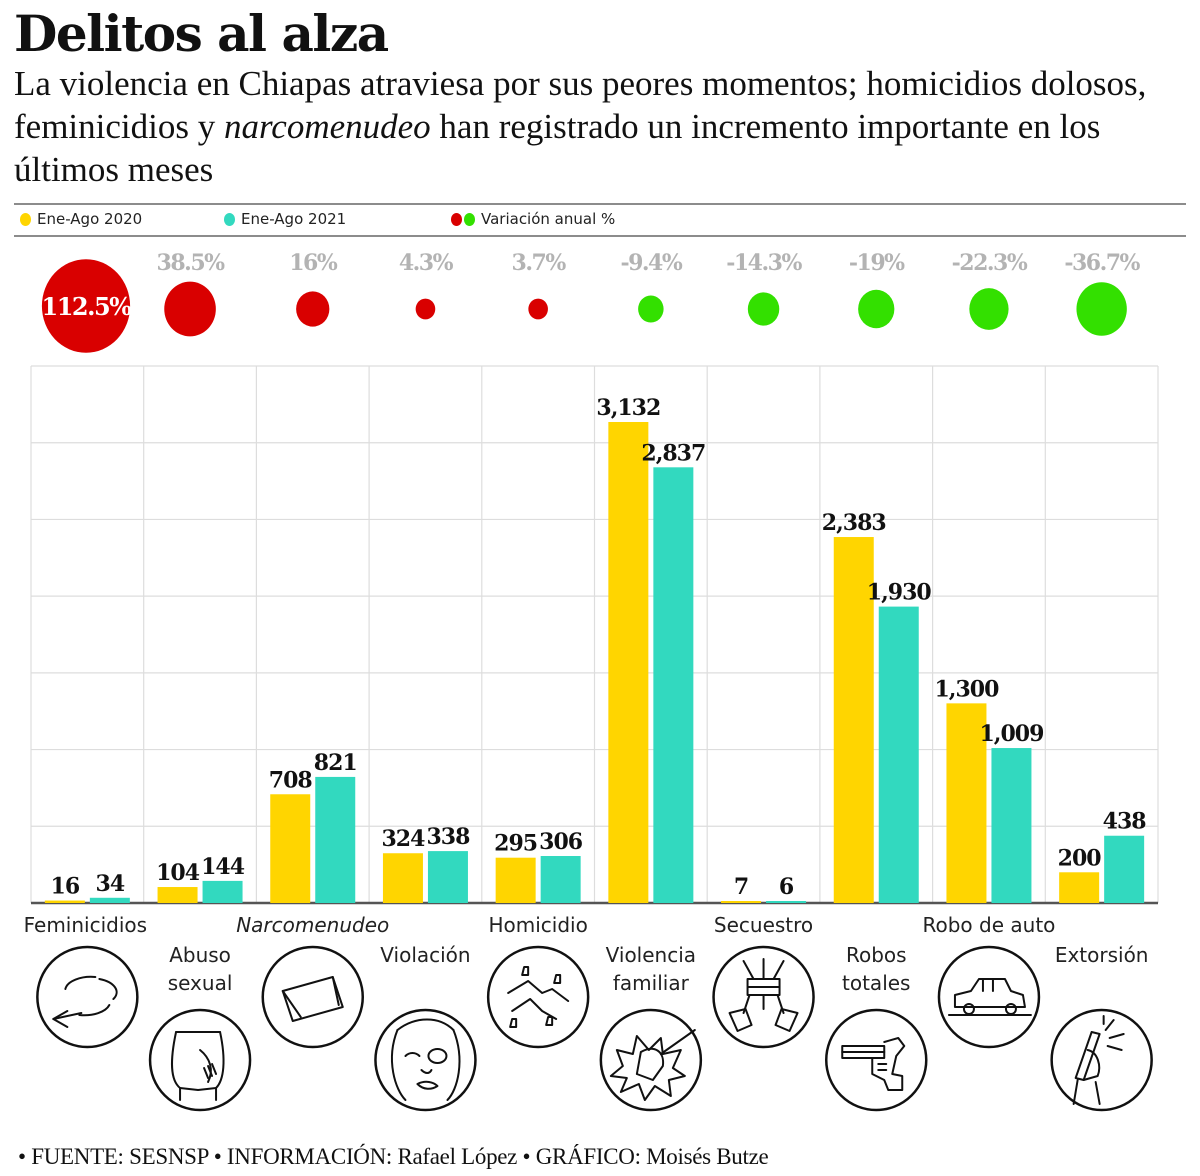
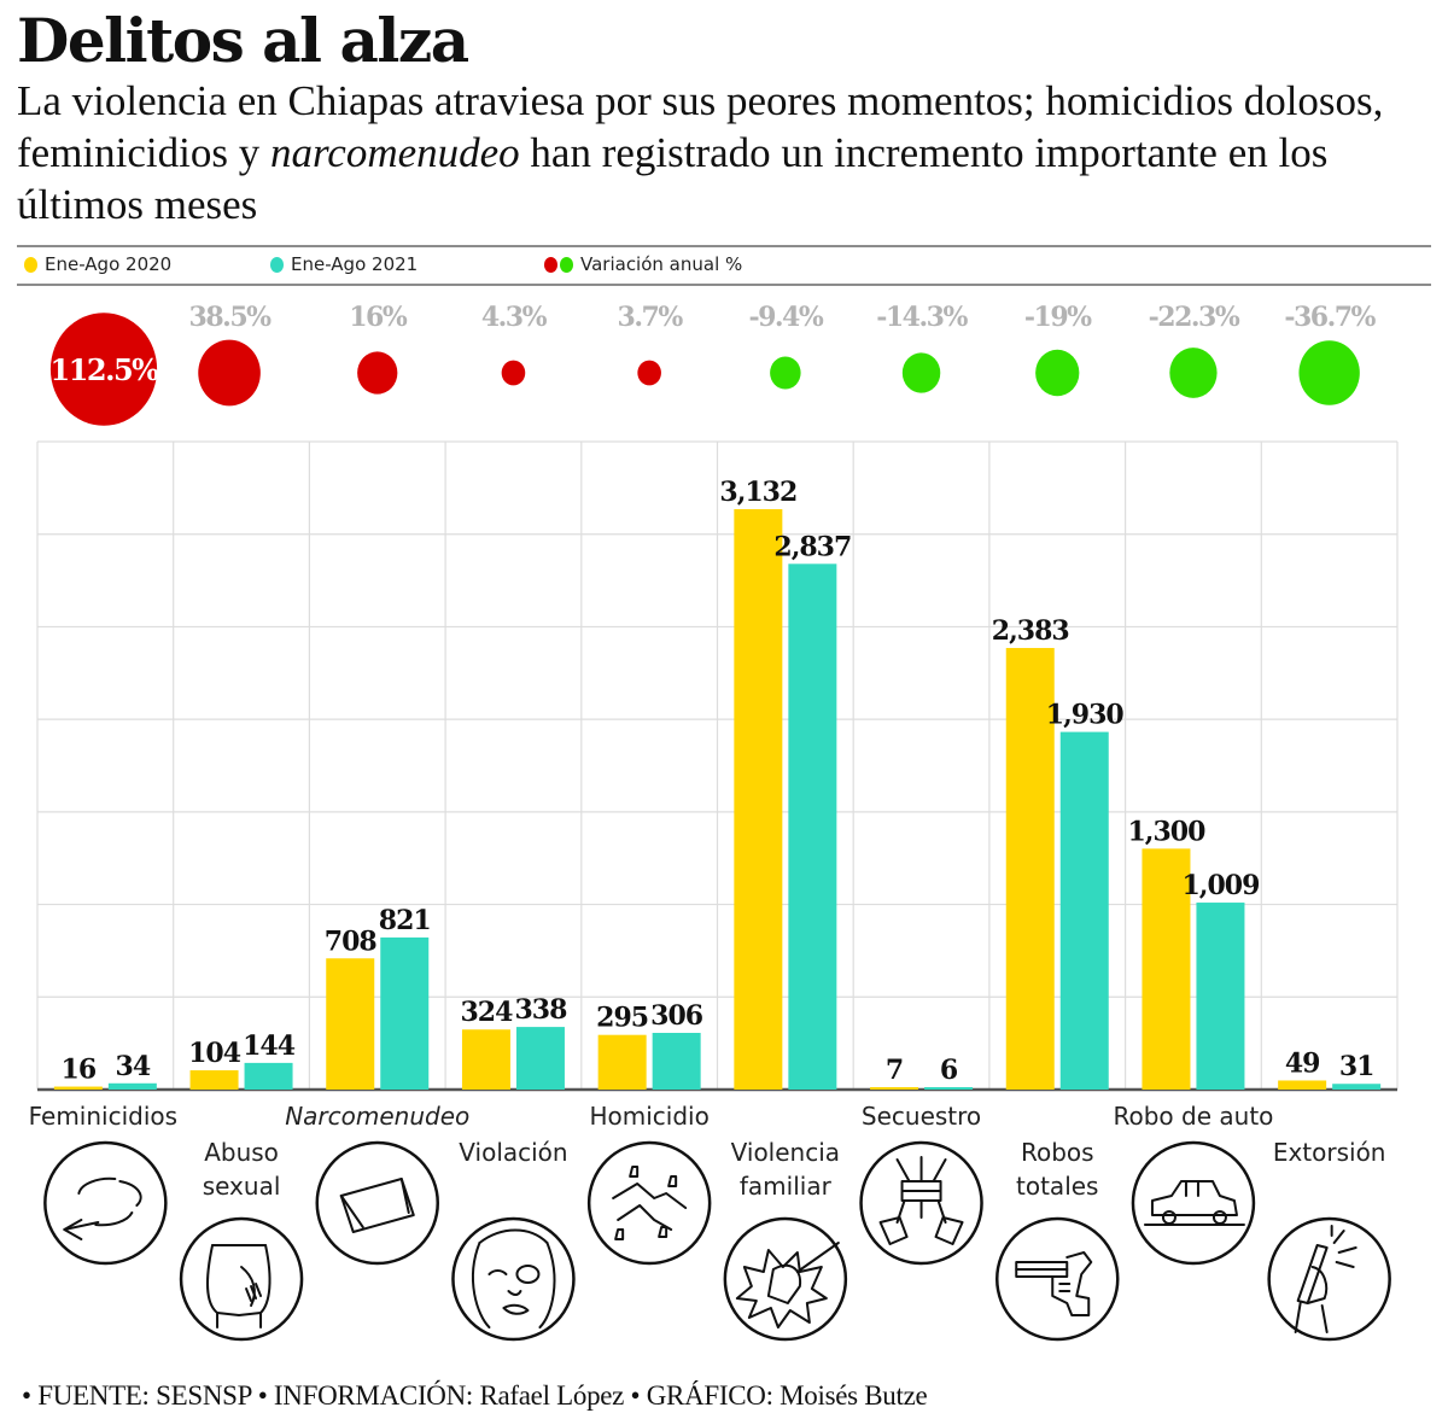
Ene-Ago 2020/Extorsión: 200 -> 49
Ene-Ago 2021/Extorsión: 438 -> 31
